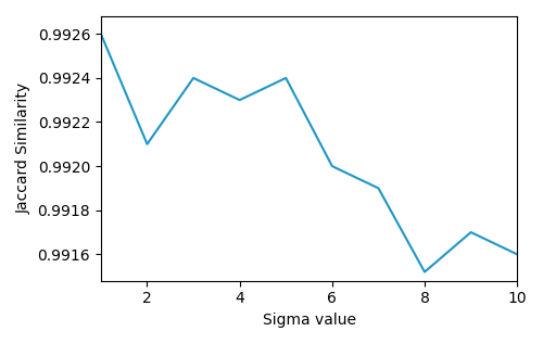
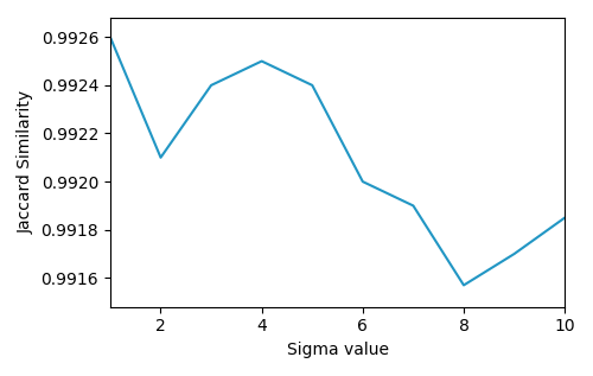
4: 0.99230 -> 0.99250
8: 0.99152 -> 0.99157
10: 0.99160 -> 0.99185
